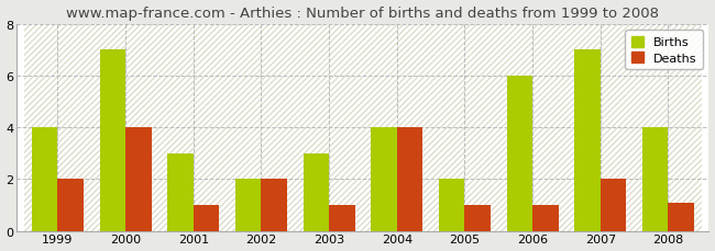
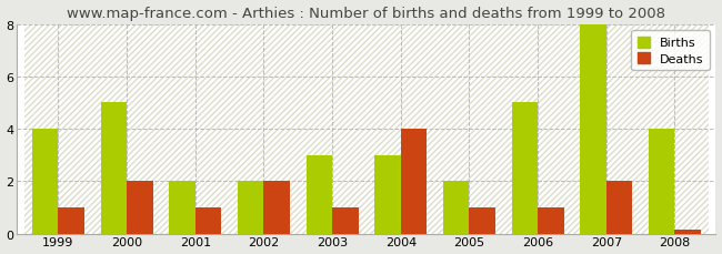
Deaths/1999: 2.00 -> 1.00
Births/2000: 7 -> 5
Deaths/2000: 4.00 -> 2.00
Births/2001: 3 -> 2
Births/2004: 4 -> 3
Births/2006: 6 -> 5
Births/2007: 7 -> 8
Deaths/2008: 1.10 -> 0.15
